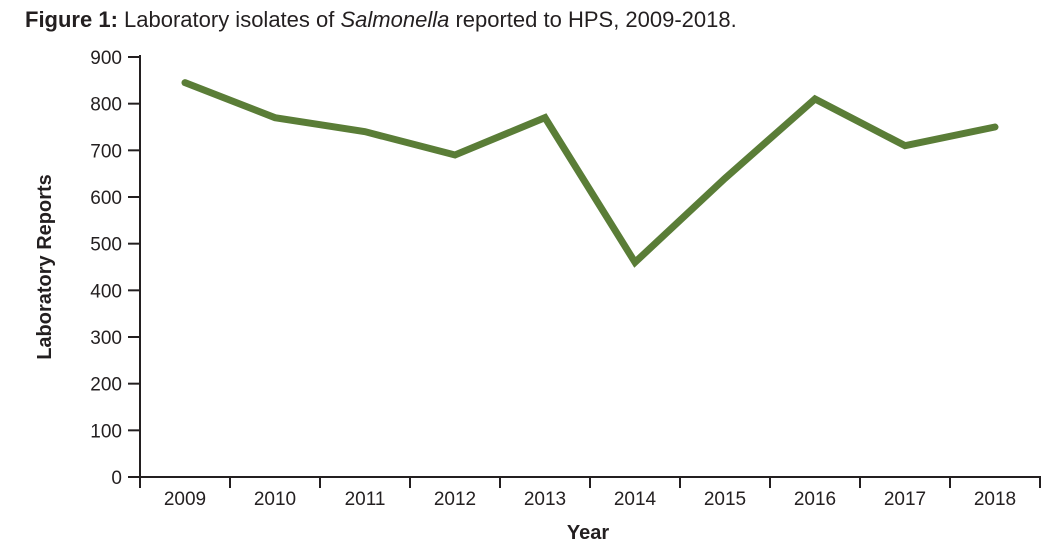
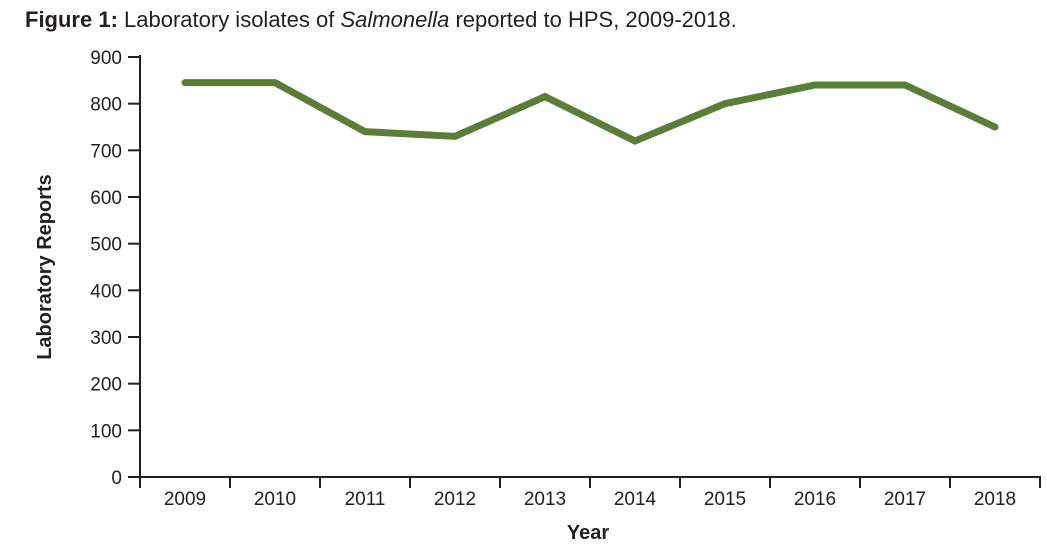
2010: 770 -> 840
2012: 690 -> 730
2013: 770 -> 820
2014: 460 -> 720
2015: 640 -> 800
2016: 810 -> 840
2017: 710 -> 840
